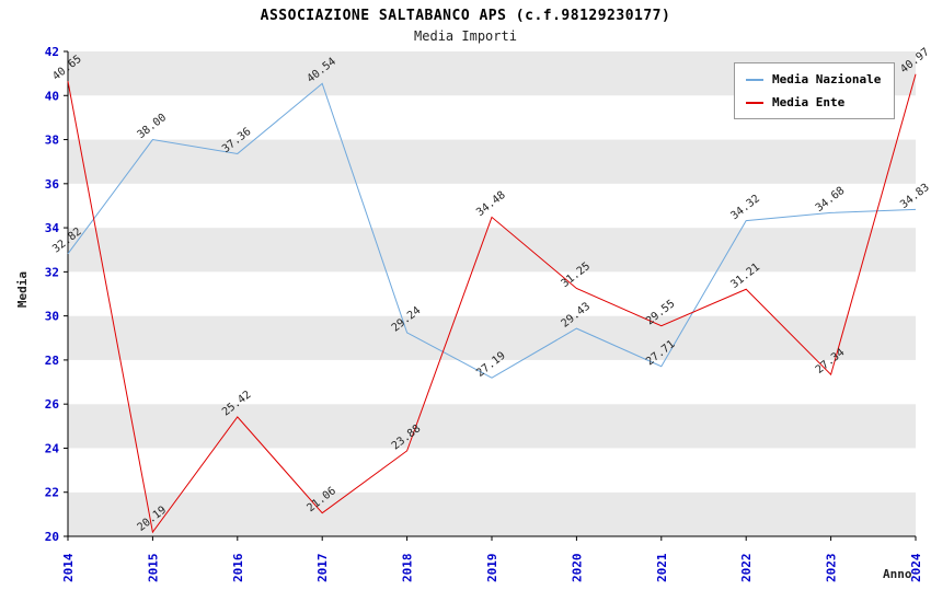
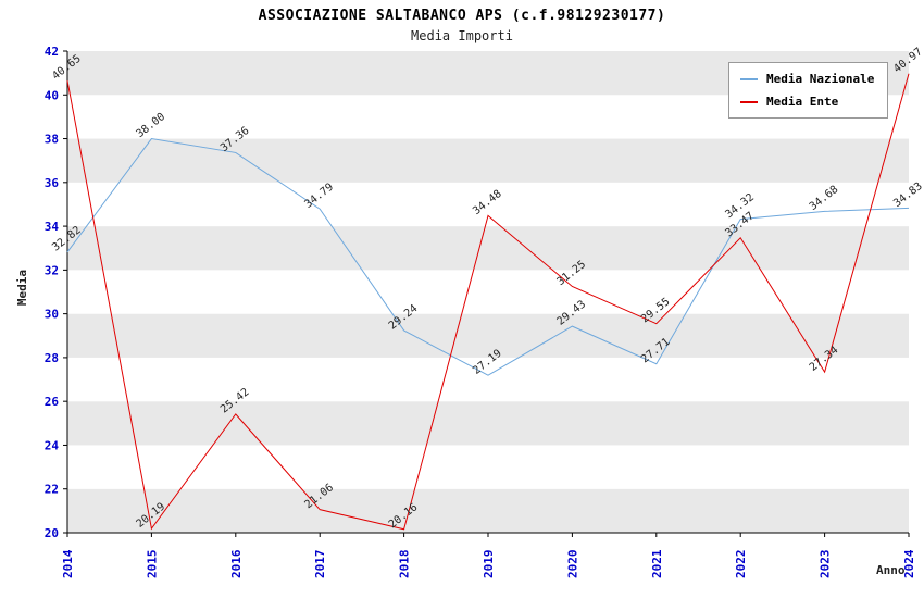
Media Nazionale/2017: 40.54 -> 34.79
Media Ente/2018: 23.88 -> 20.16
Media Ente/2022: 31.21 -> 33.47
